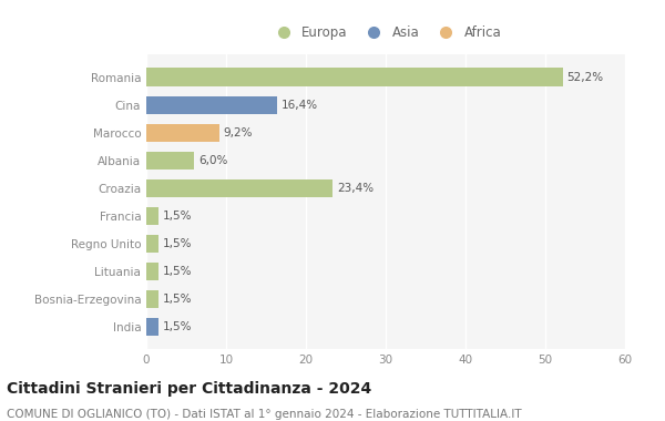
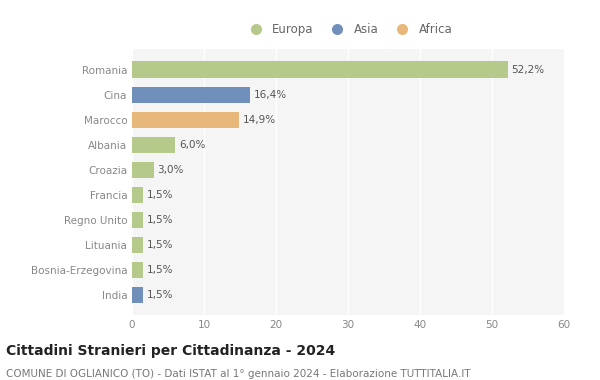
Marocco: 9,2% -> 14,9%
Croazia: 23,4% -> 3,0%
